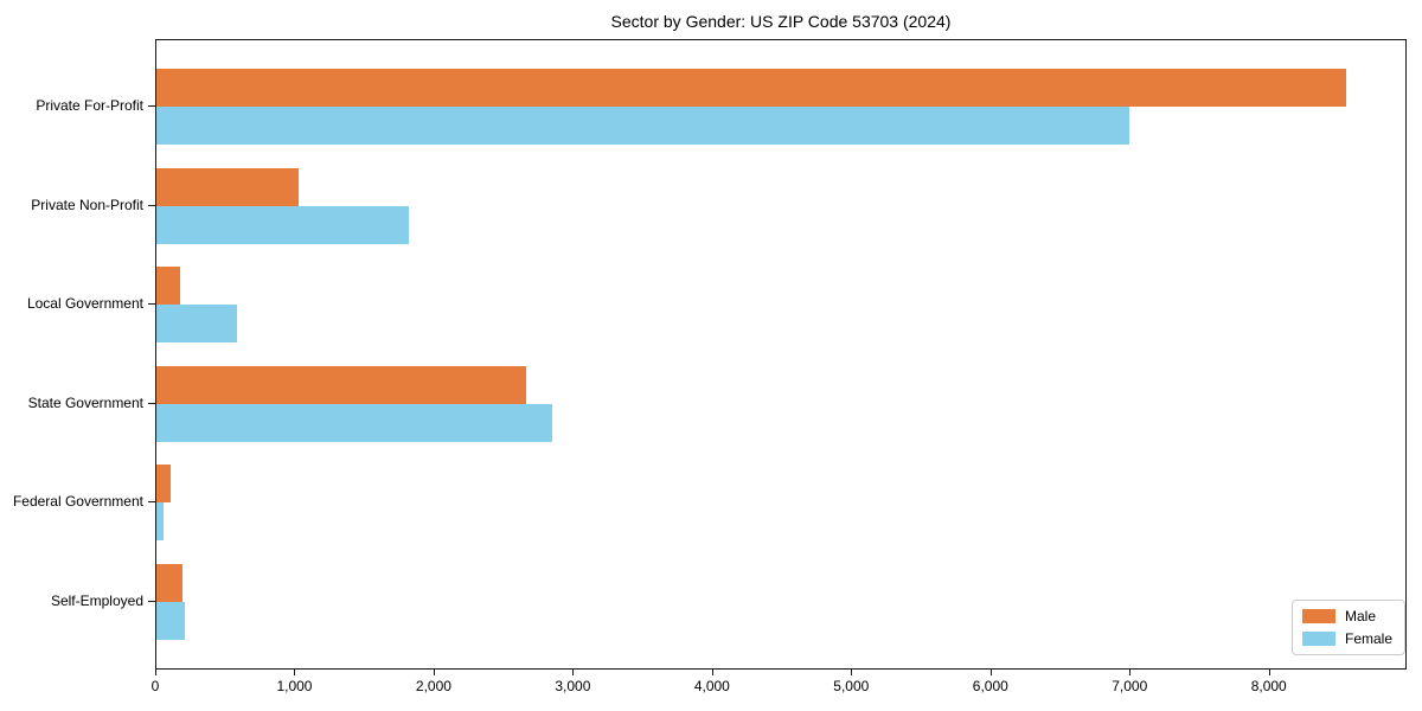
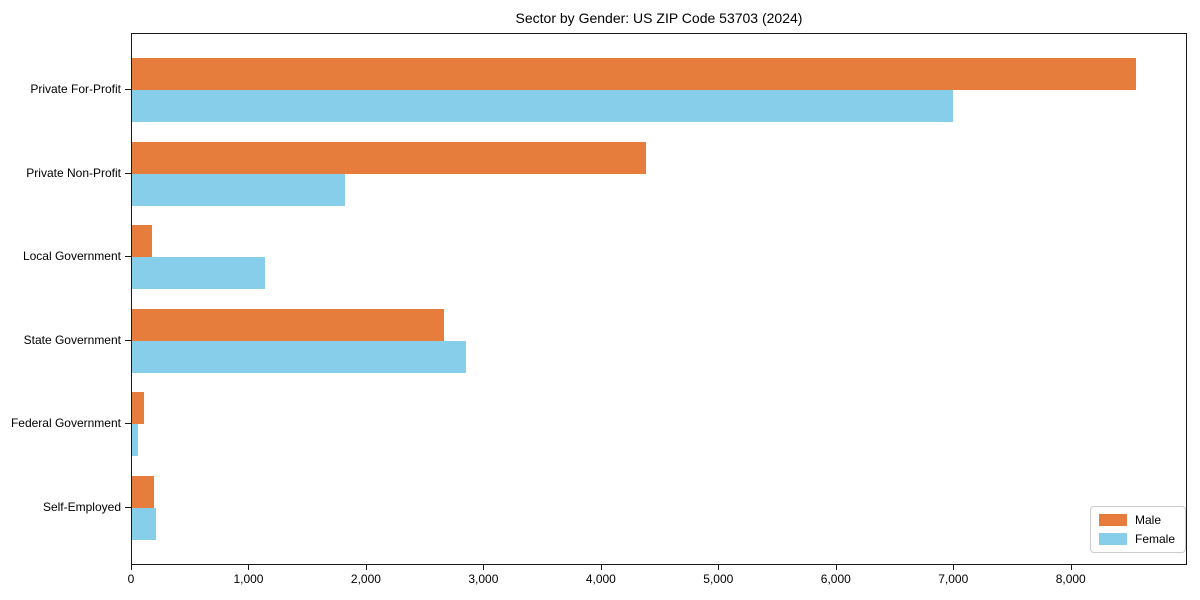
Male/Private Non-Profit: 1020 -> 4380
Female/Local Government: 580 -> 1130
